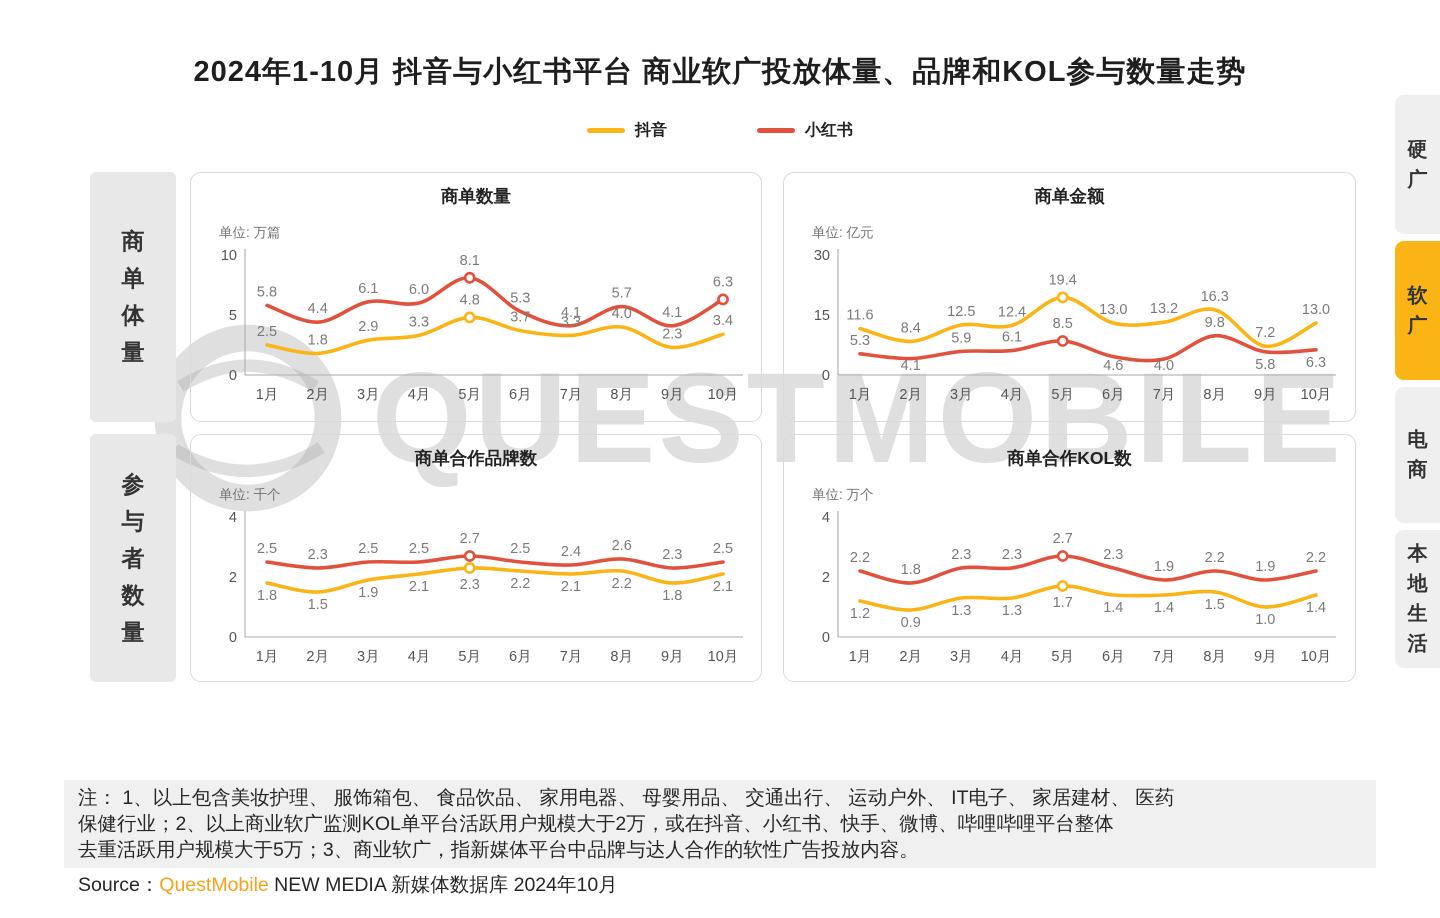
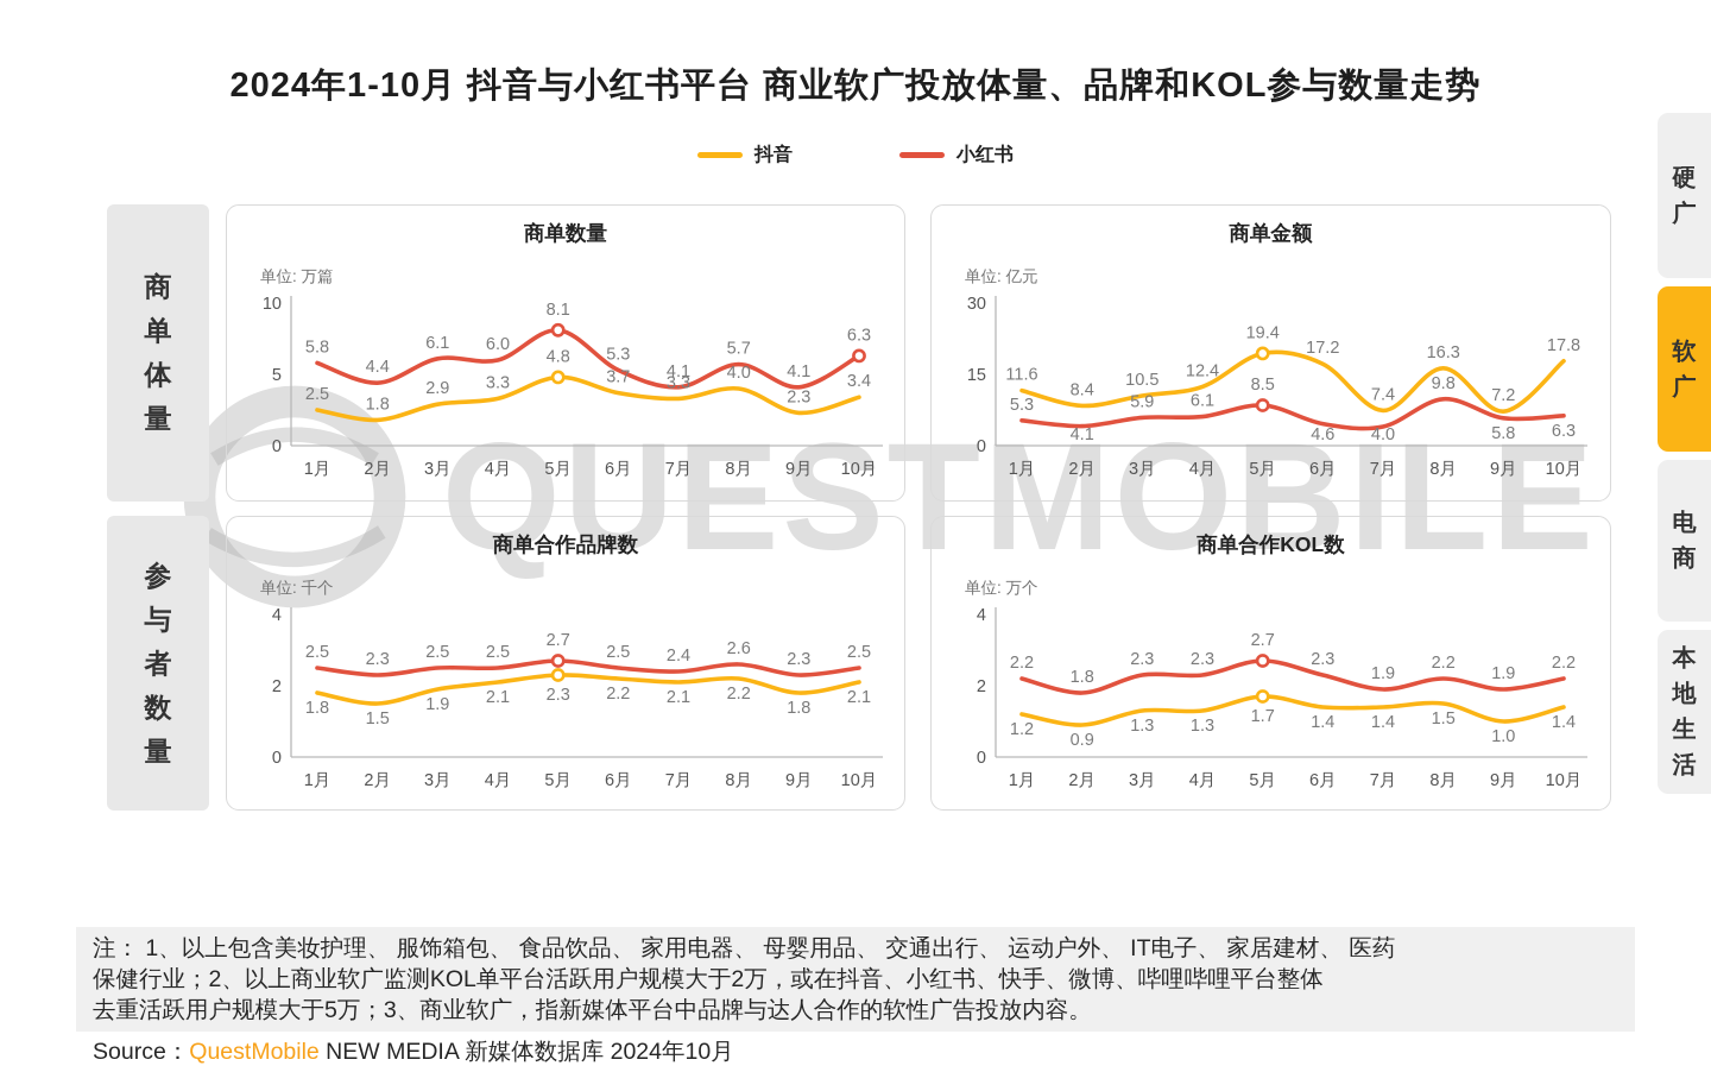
商单金额/抖音/3月: 12.5 -> 10.5
商单金额/抖音/6月: 13.0 -> 17.2
商单金额/抖音/7月: 13.2 -> 7.4
商单金额/抖音/10月: 13.0 -> 17.8
